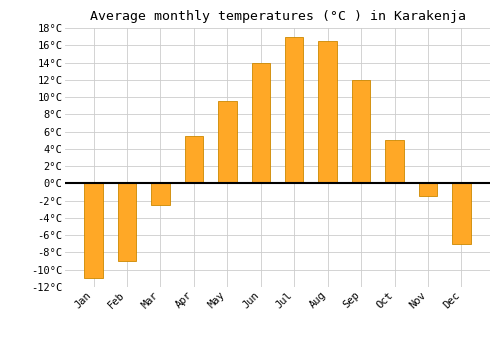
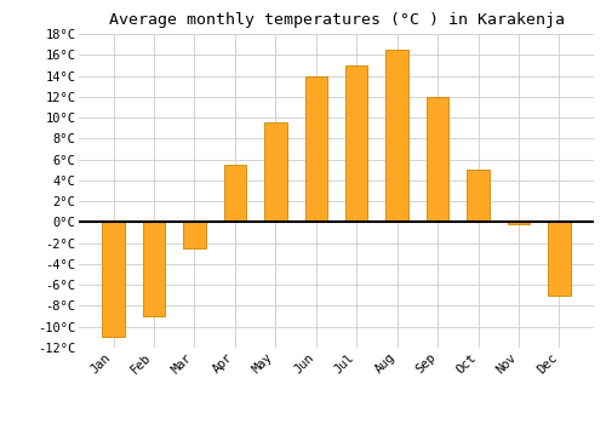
Jul: 17.0°C -> 15.0°C
Nov: -1.5°C -> -0.2°C
